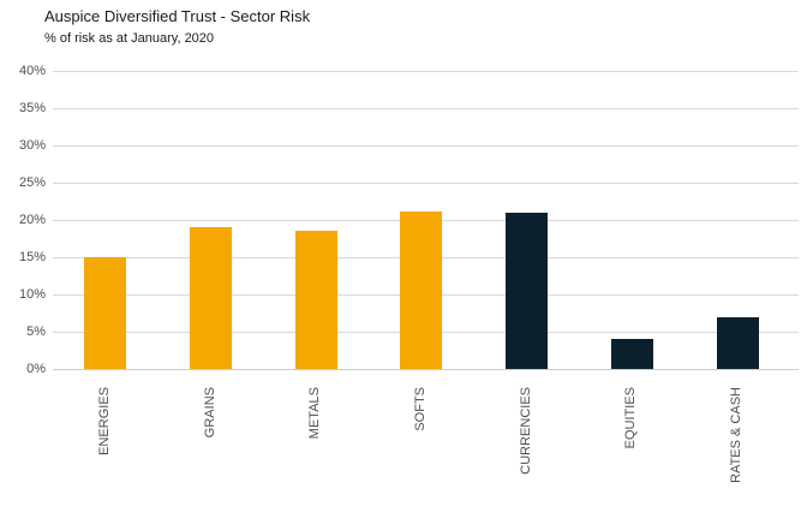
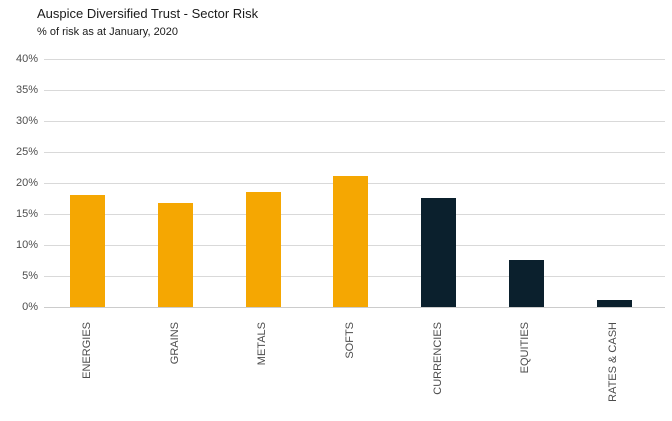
ENERGIES: 15% -> 18%
GRAINS: 19% -> 17%
CURRENCIES: 21% -> 18%
EQUITIES: 4% -> 8%
RATES & CASH: 7% -> 1%
